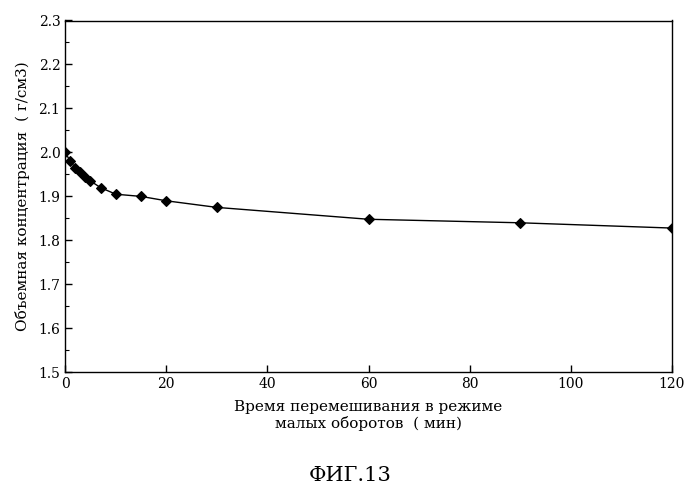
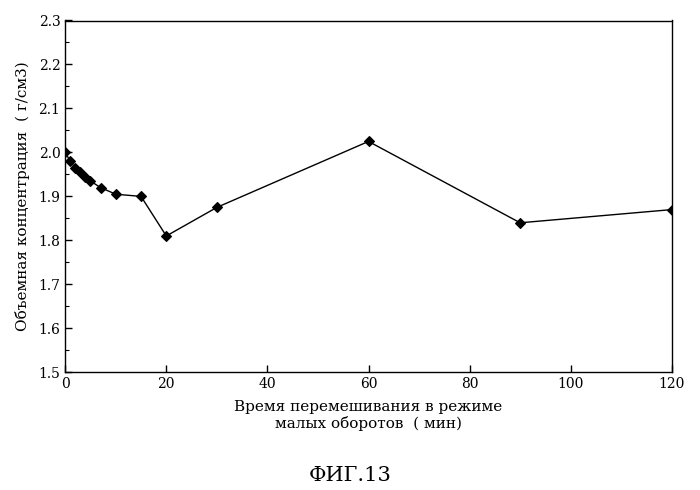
20: 1.890 -> 1.810
60: 1.848 -> 2.025
120: 1.828 -> 1.870
